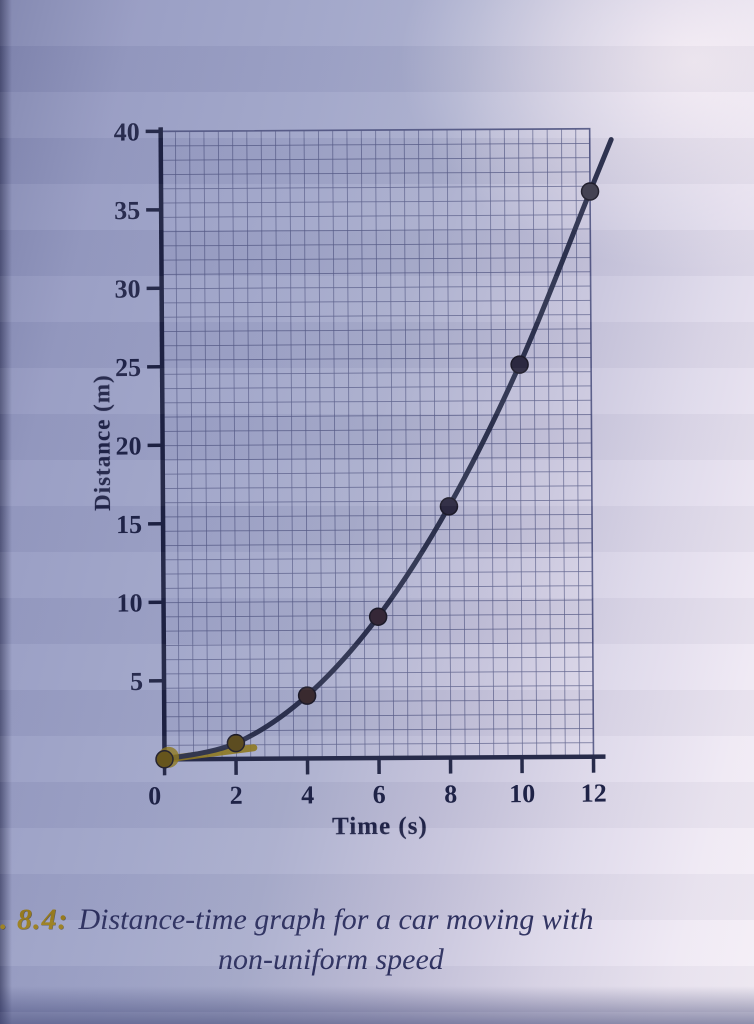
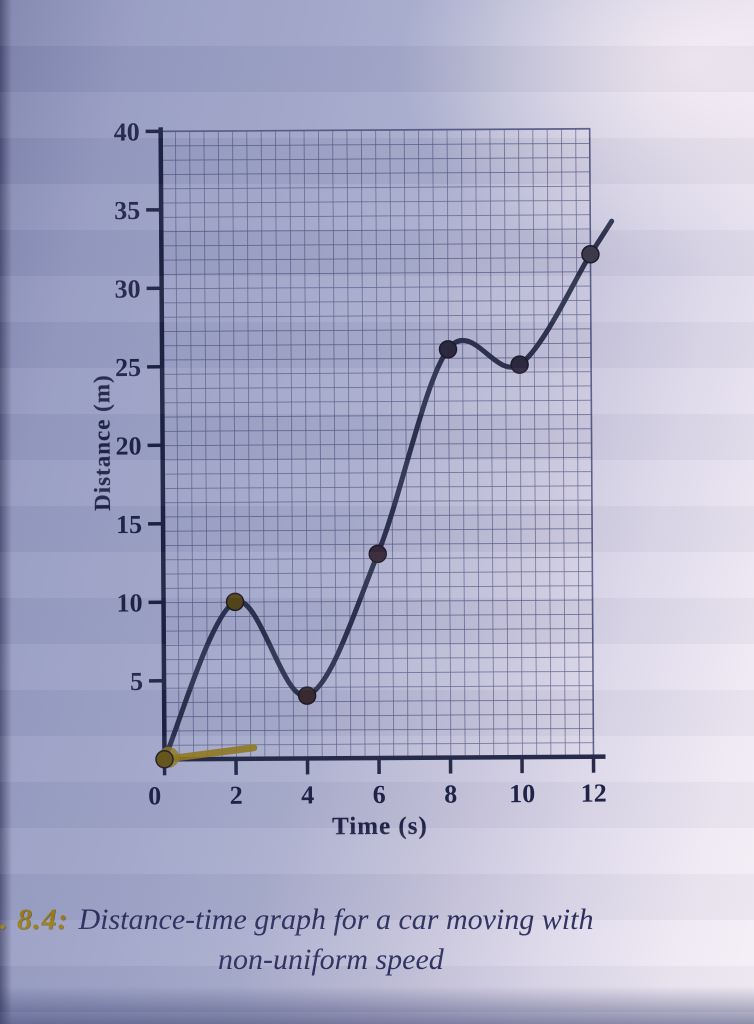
2: 1 -> 10
6: 9 -> 13
8: 16 -> 26
12: 36 -> 32
